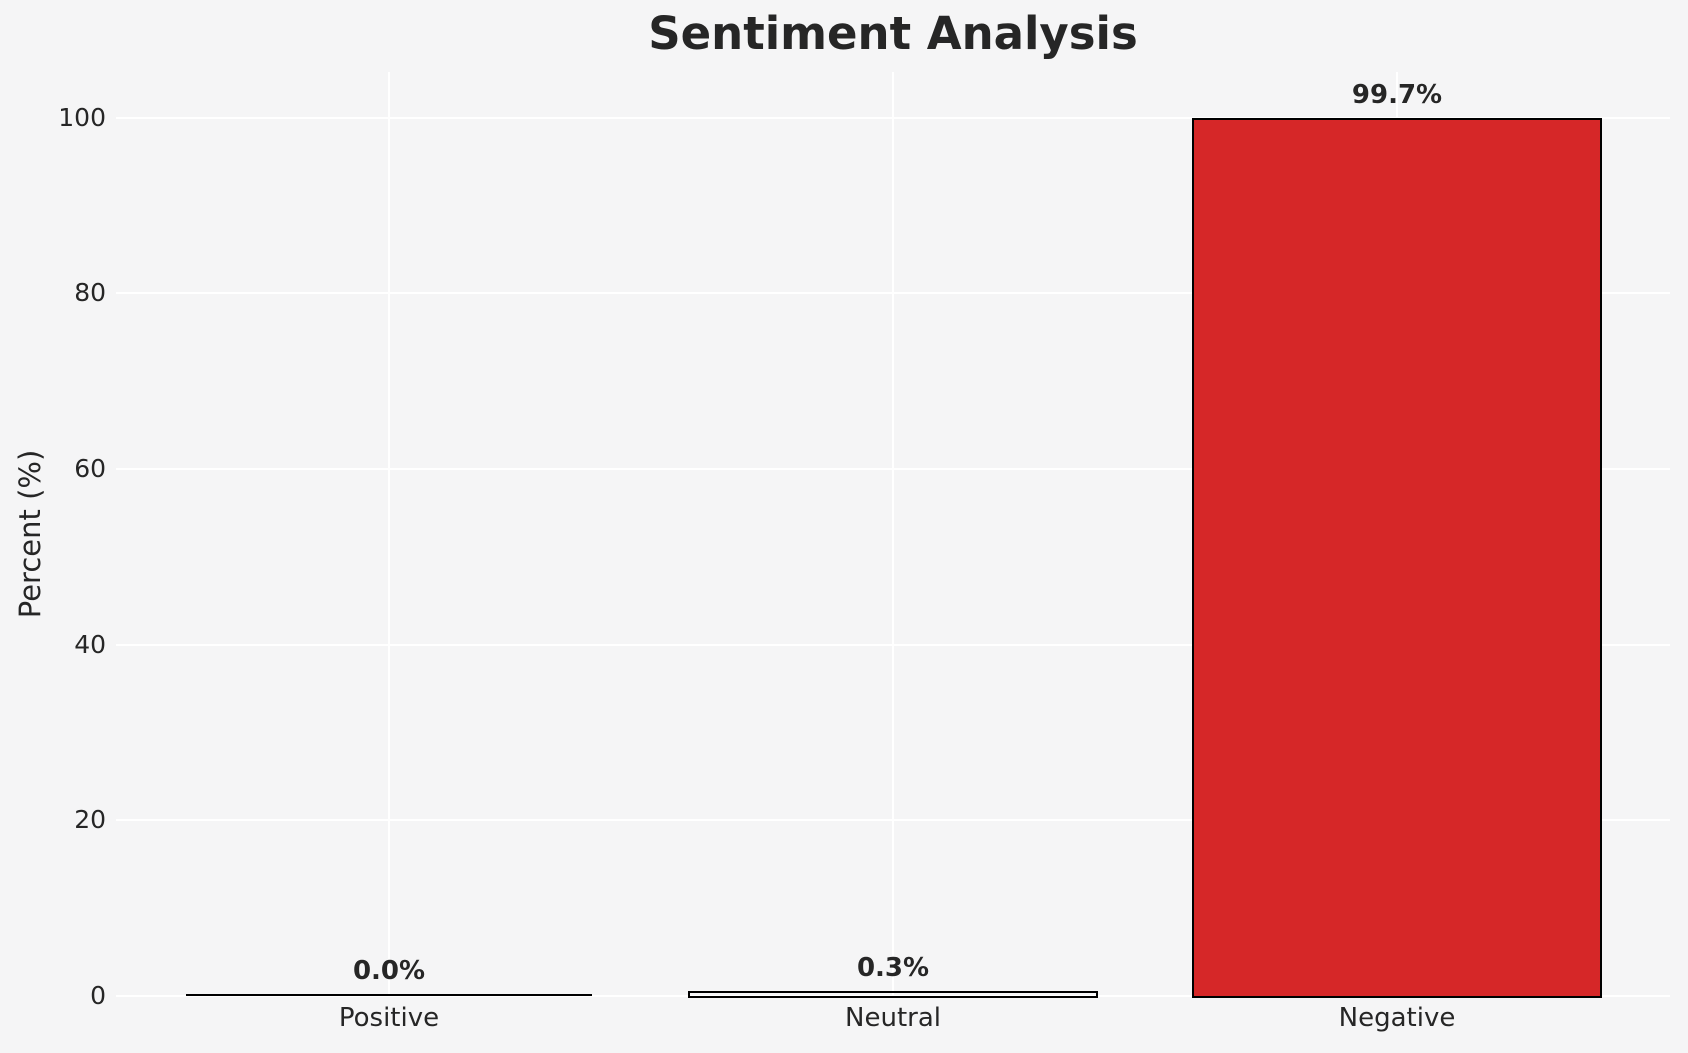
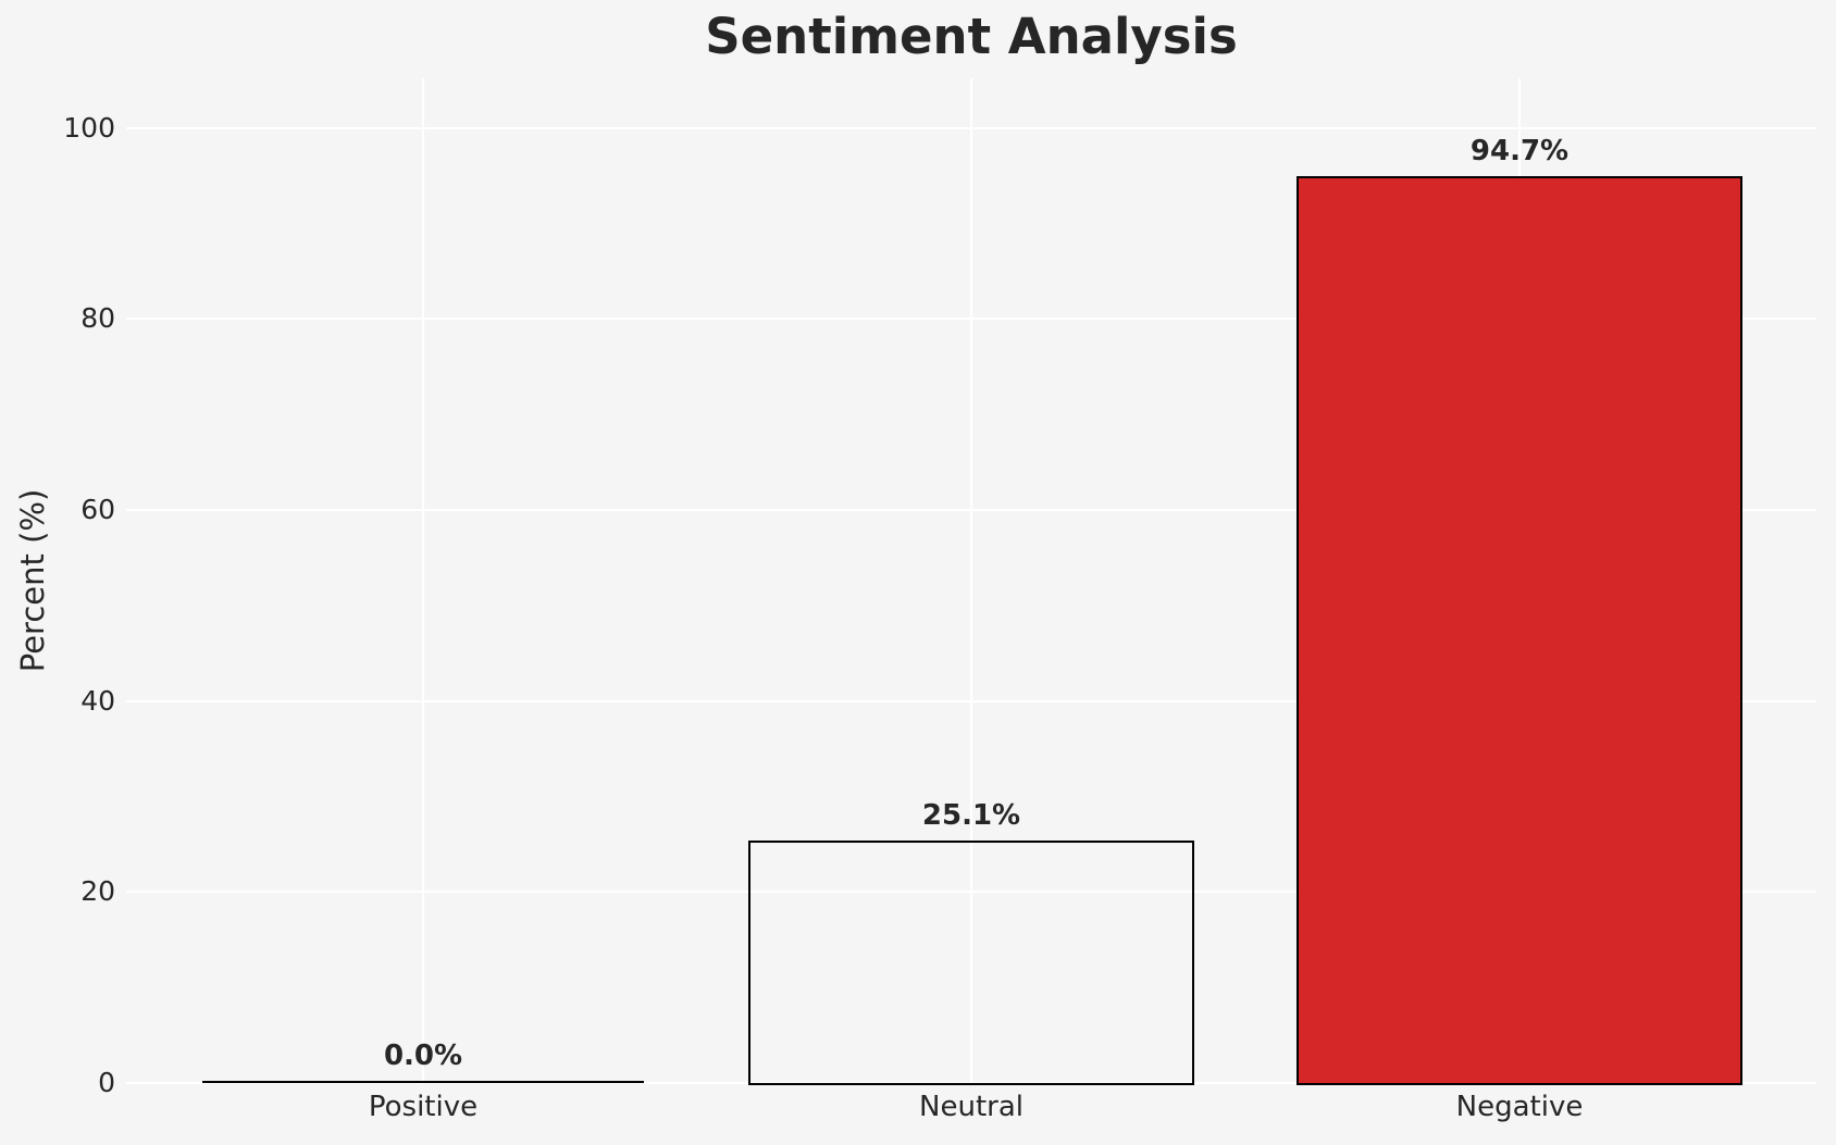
Neutral: 0.3% -> 25.1%
Negative: 99.7% -> 94.7%
